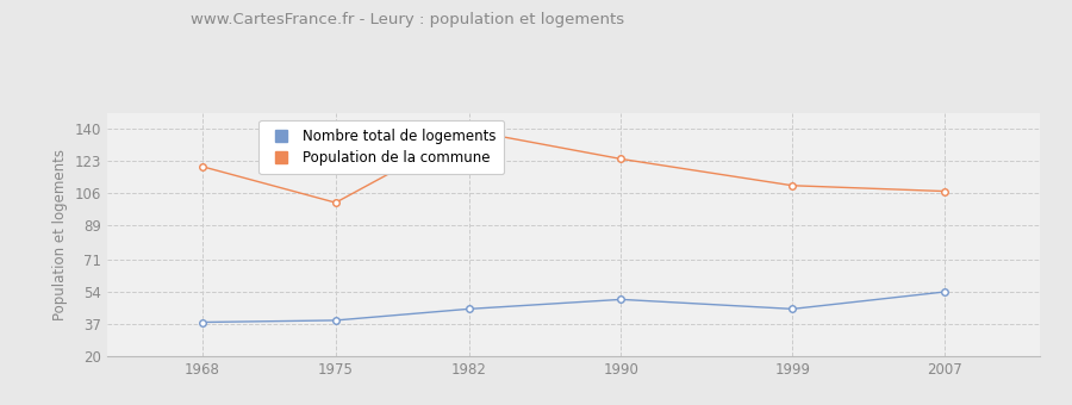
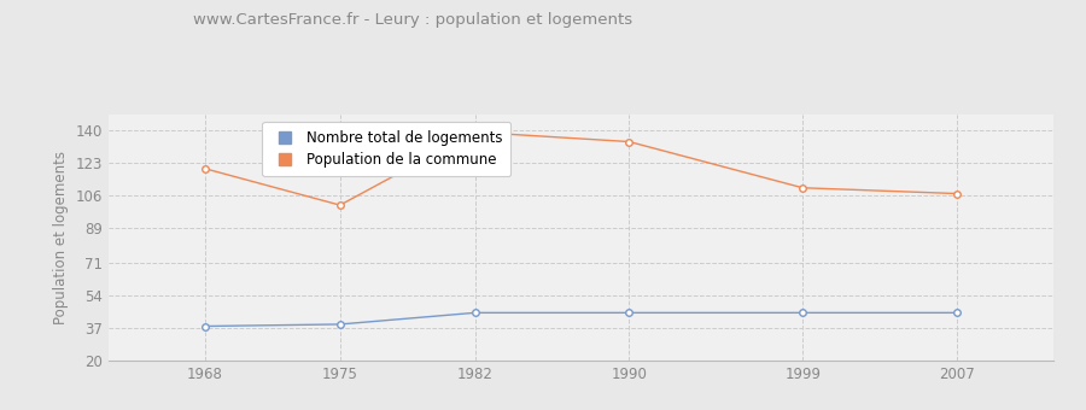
Nombre total de logements/1990: 50 -> 45
Population de la commune/1990: 124 -> 134
Nombre total de logements/2007: 54 -> 45
